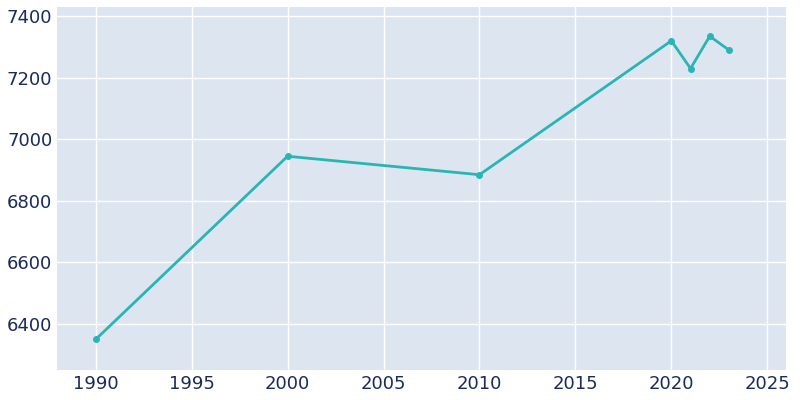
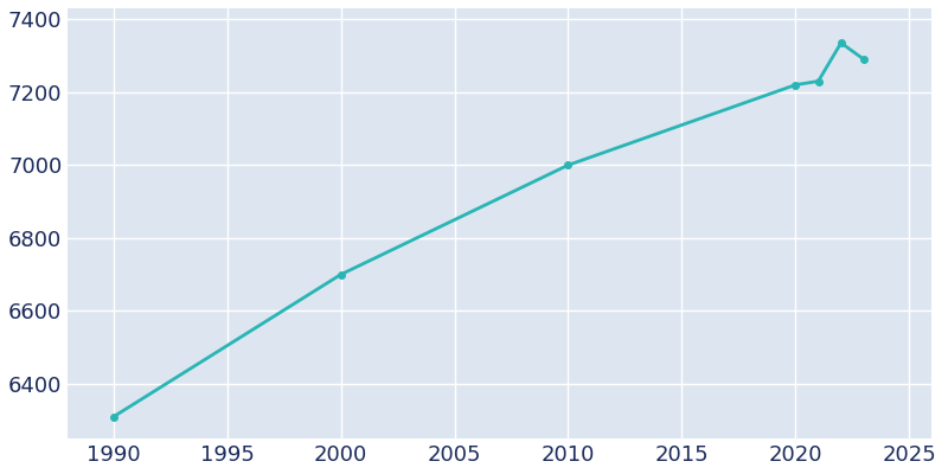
1990: 6350 -> 6310
2000: 6945 -> 6700
2010: 6885 -> 7000
2020: 7320 -> 7220
